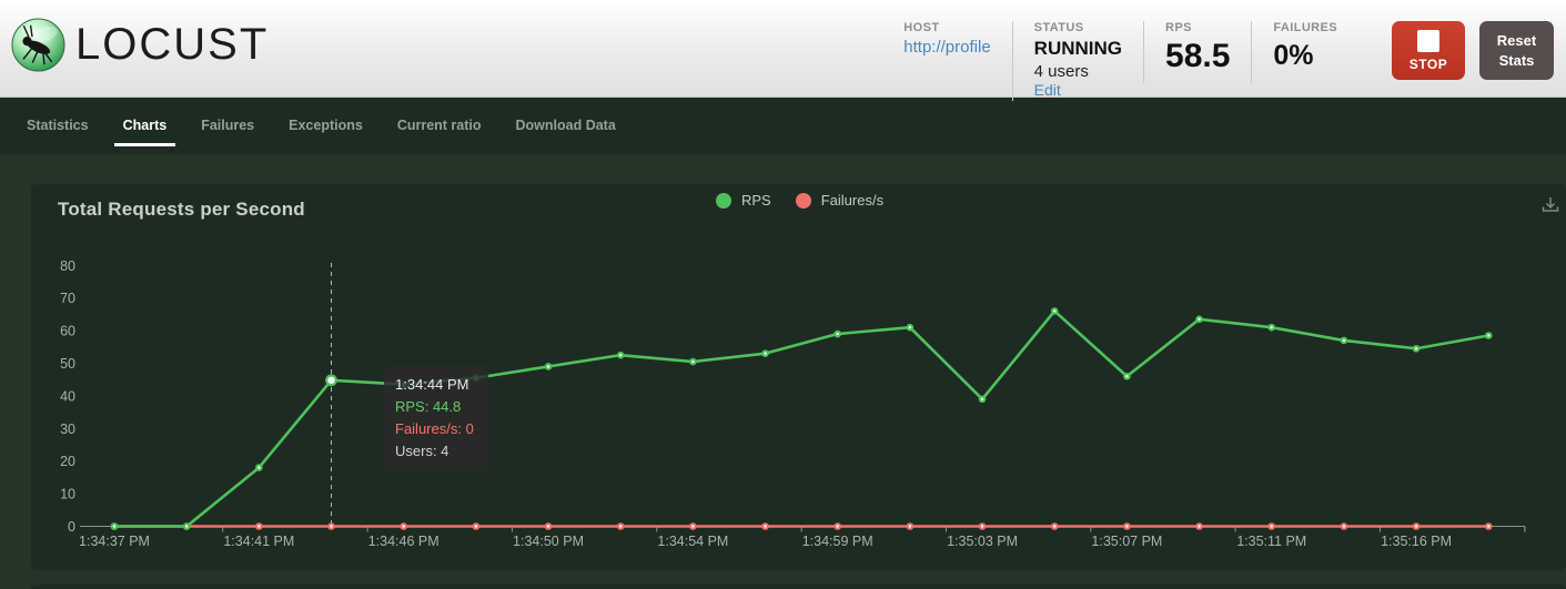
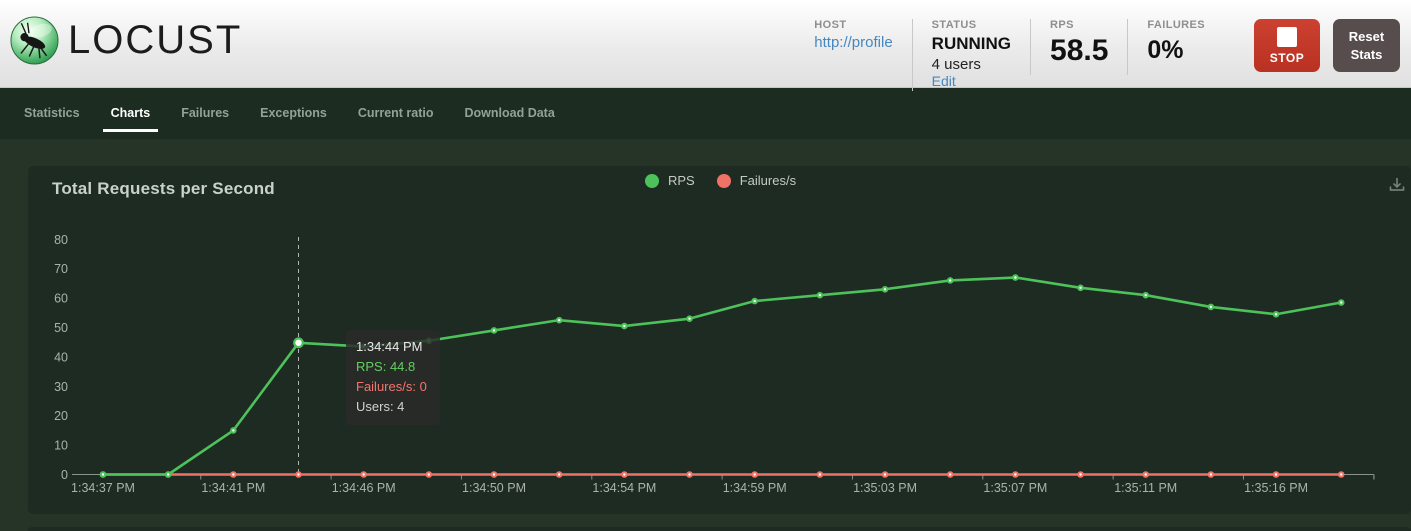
RPS/1:34:41 PM: 18 -> 15
RPS/1:35:03 PM: 39 -> 63
RPS/1:35:07 PM: 46 -> 67
